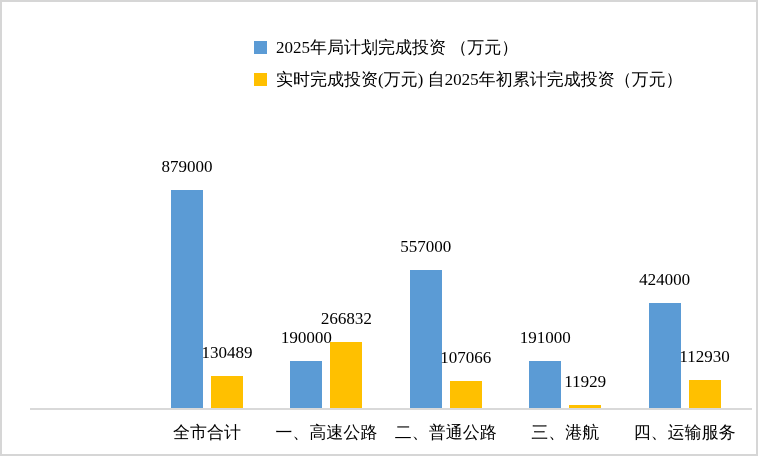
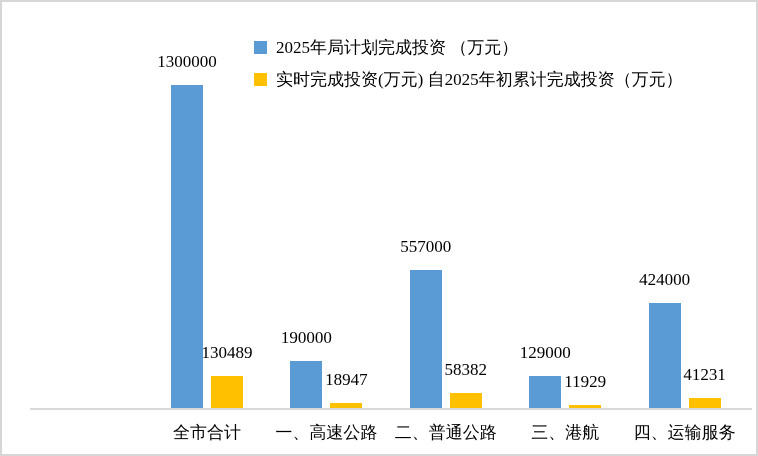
2025年局计划完成投资 （万元）/全市合计: 879000 -> 1300000
实时完成投资(万元) 自2025年初累计完成投资（万元）/一、高速公路: 266832 -> 18947
实时完成投资(万元) 自2025年初累计完成投资（万元）/二、普通公路: 107066 -> 58382
2025年局计划完成投资 （万元）/三、港航: 191000 -> 129000
实时完成投资(万元) 自2025年初累计完成投资（万元）/四、运输服务: 112930 -> 41231
